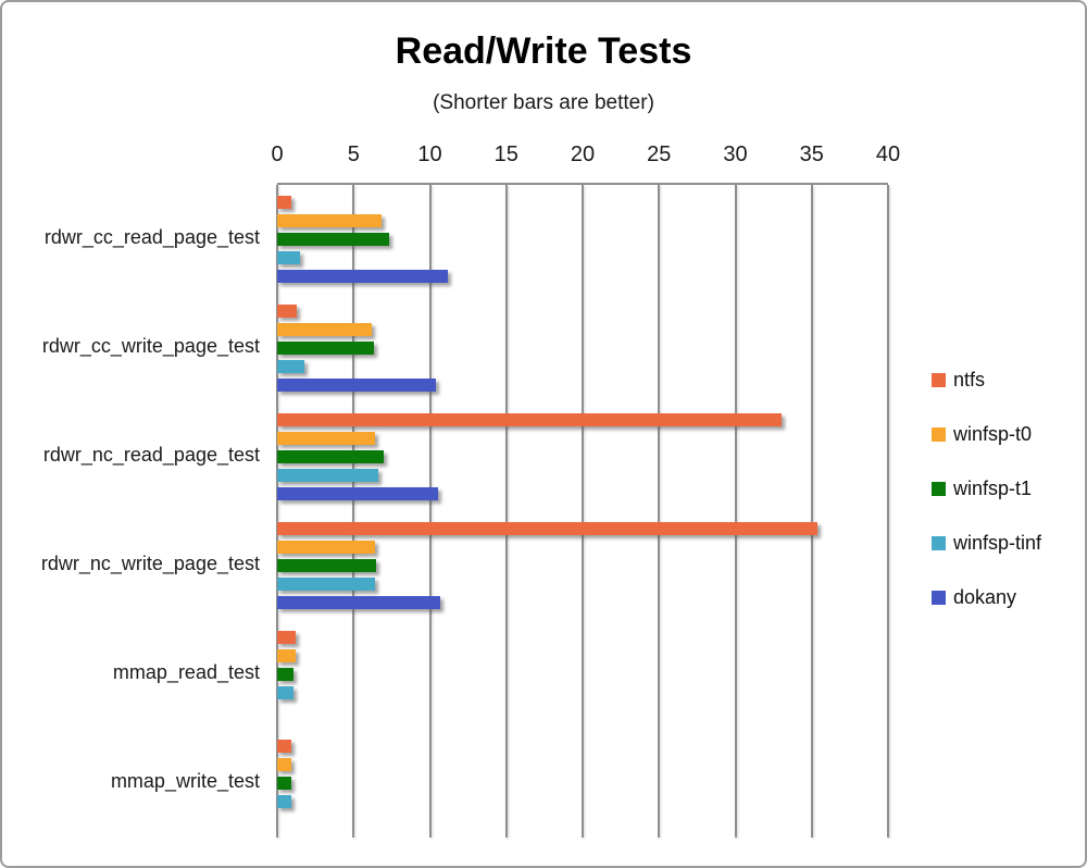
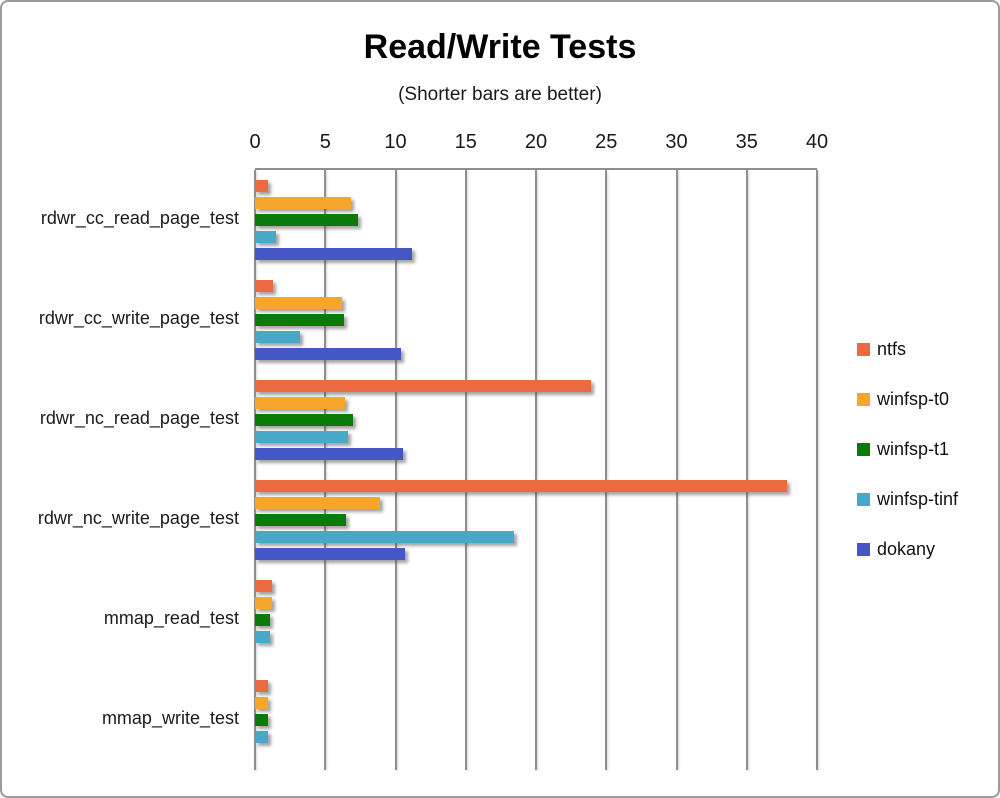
winfsp-tinf/rdwr_cc_write_page_test: 1.8 -> 3.2
ntfs/rdwr_nc_read_page_test: 33.0 -> 23.9
ntfs/rdwr_nc_write_page_test: 35.4 -> 37.9
winfsp-t0/rdwr_nc_write_page_test: 6.4 -> 8.9
winfsp-tinf/rdwr_nc_write_page_test: 6.4 -> 18.4
